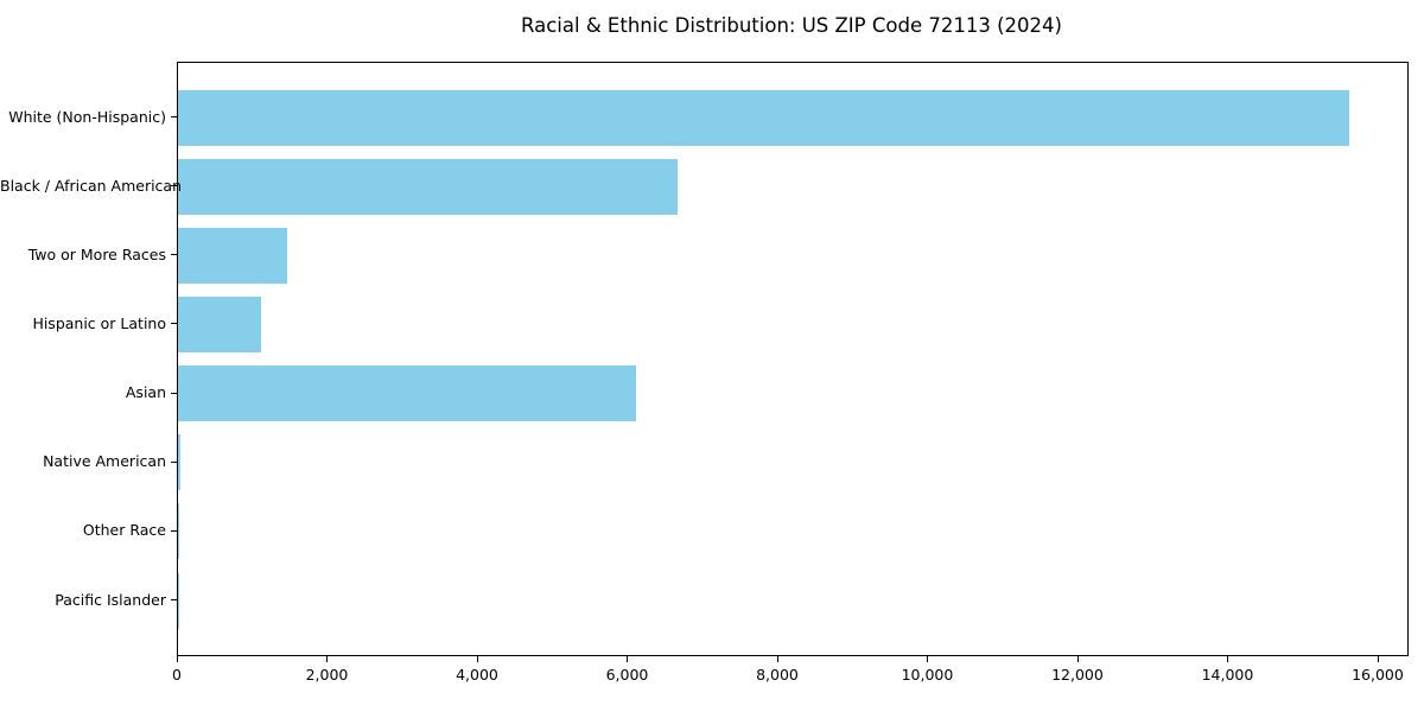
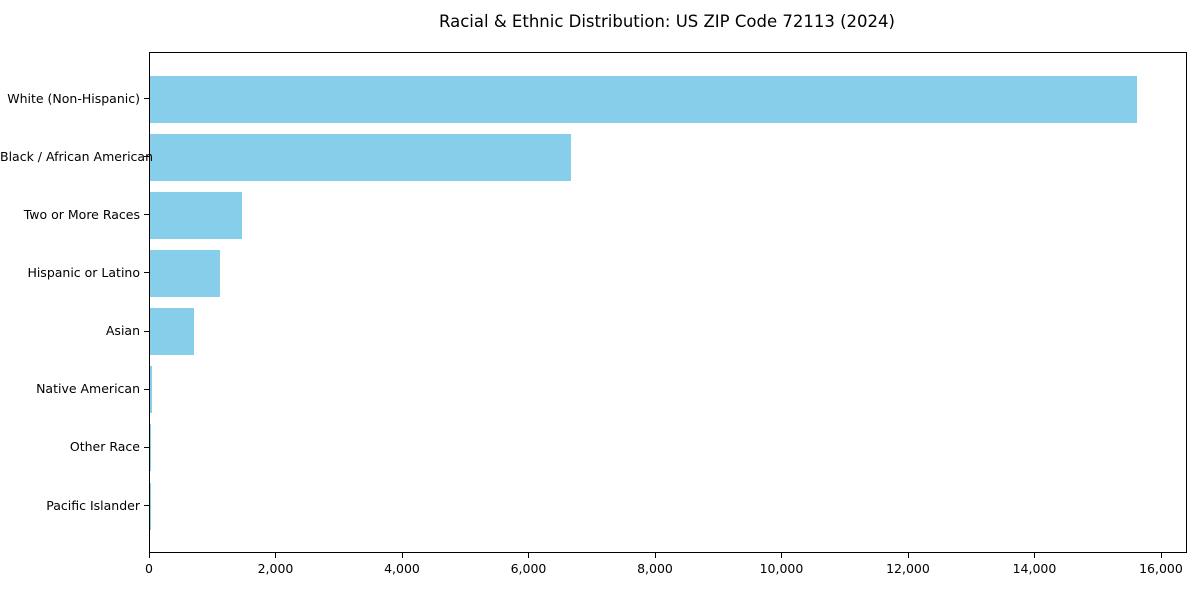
Asian: 6100 -> 700
